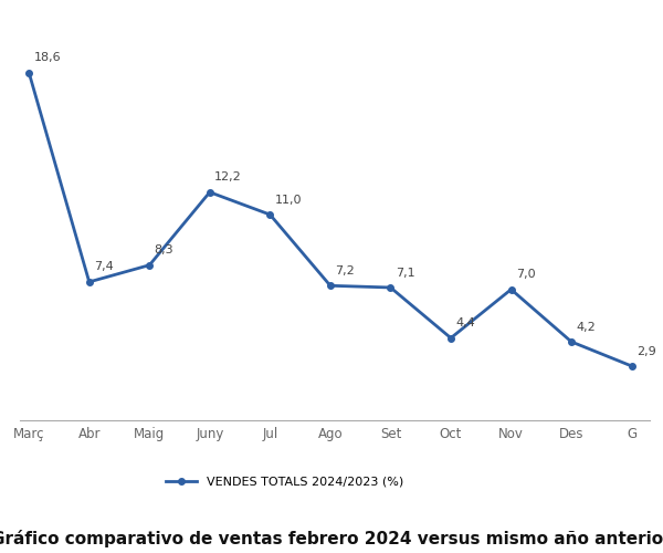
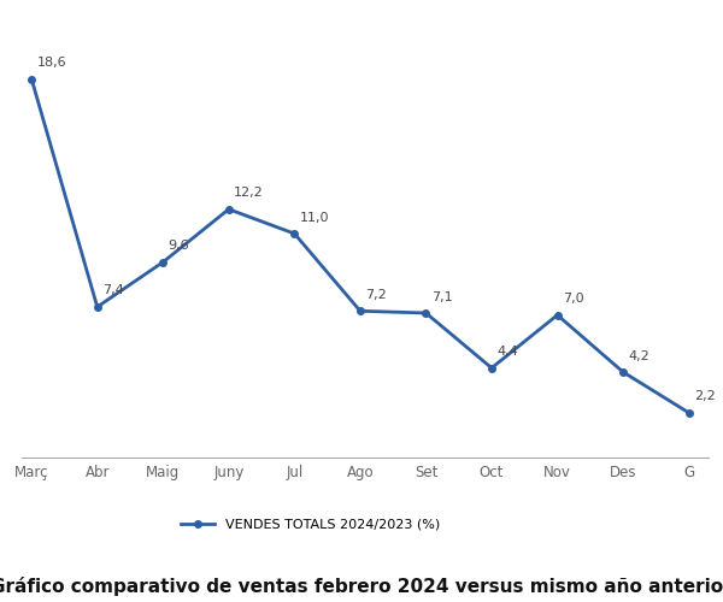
Maig: 8,3 -> 9,6
G: 2,9 -> 2,2
